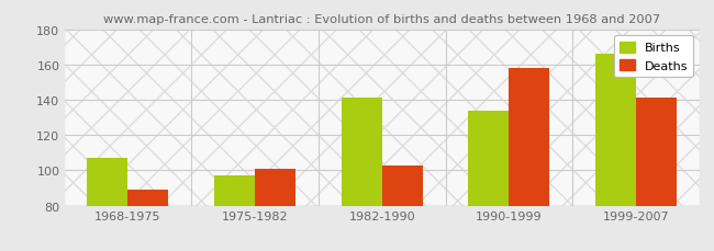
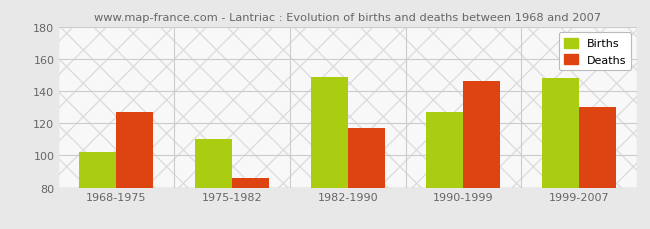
Births/1968-1975: 107 -> 102
Deaths/1968-1975: 89 -> 127
Births/1975-1982: 97 -> 110
Deaths/1975-1982: 101 -> 86
Births/1982-1990: 141 -> 149
Deaths/1982-1990: 103 -> 117
Births/1990-1999: 134 -> 127
Deaths/1990-1999: 158 -> 146
Births/1999-2007: 166 -> 148
Deaths/1999-2007: 141 -> 130
